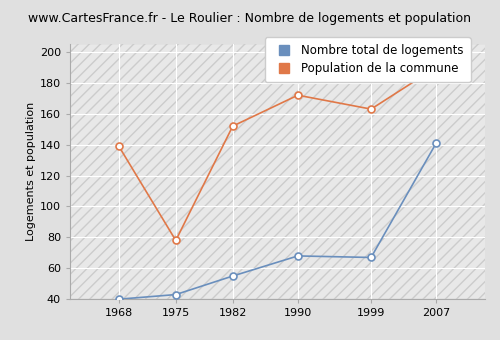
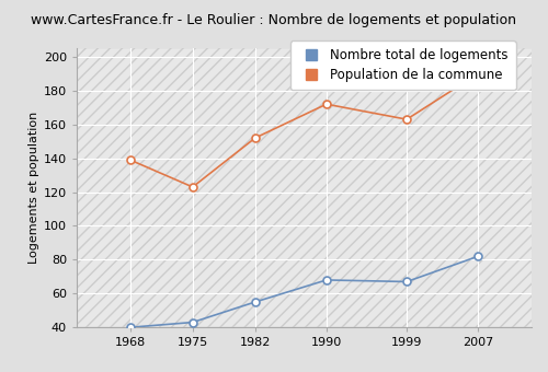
Population de la commune/1975: 78 -> 123
Nombre total de logements/2007: 141 -> 82
